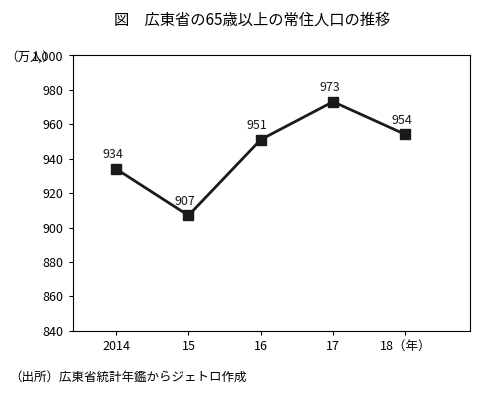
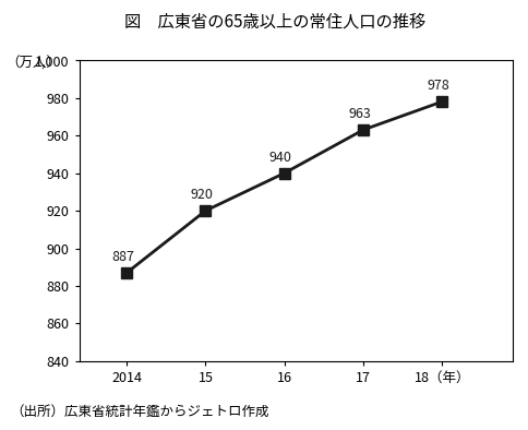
2014: 934 -> 887
15: 907 -> 920
16: 951 -> 940
17: 973 -> 963
18（年）: 954 -> 978
